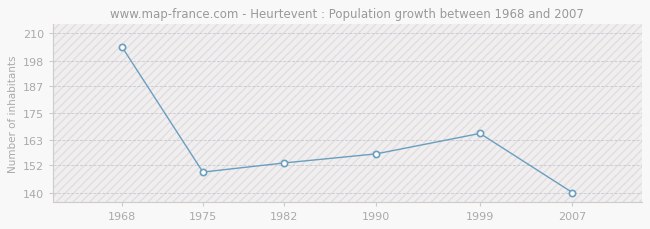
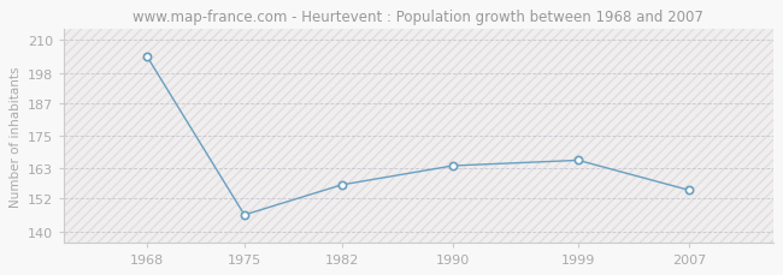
1975: 149 -> 146
1982: 153 -> 157
1990: 157 -> 164
2007: 140 -> 155
